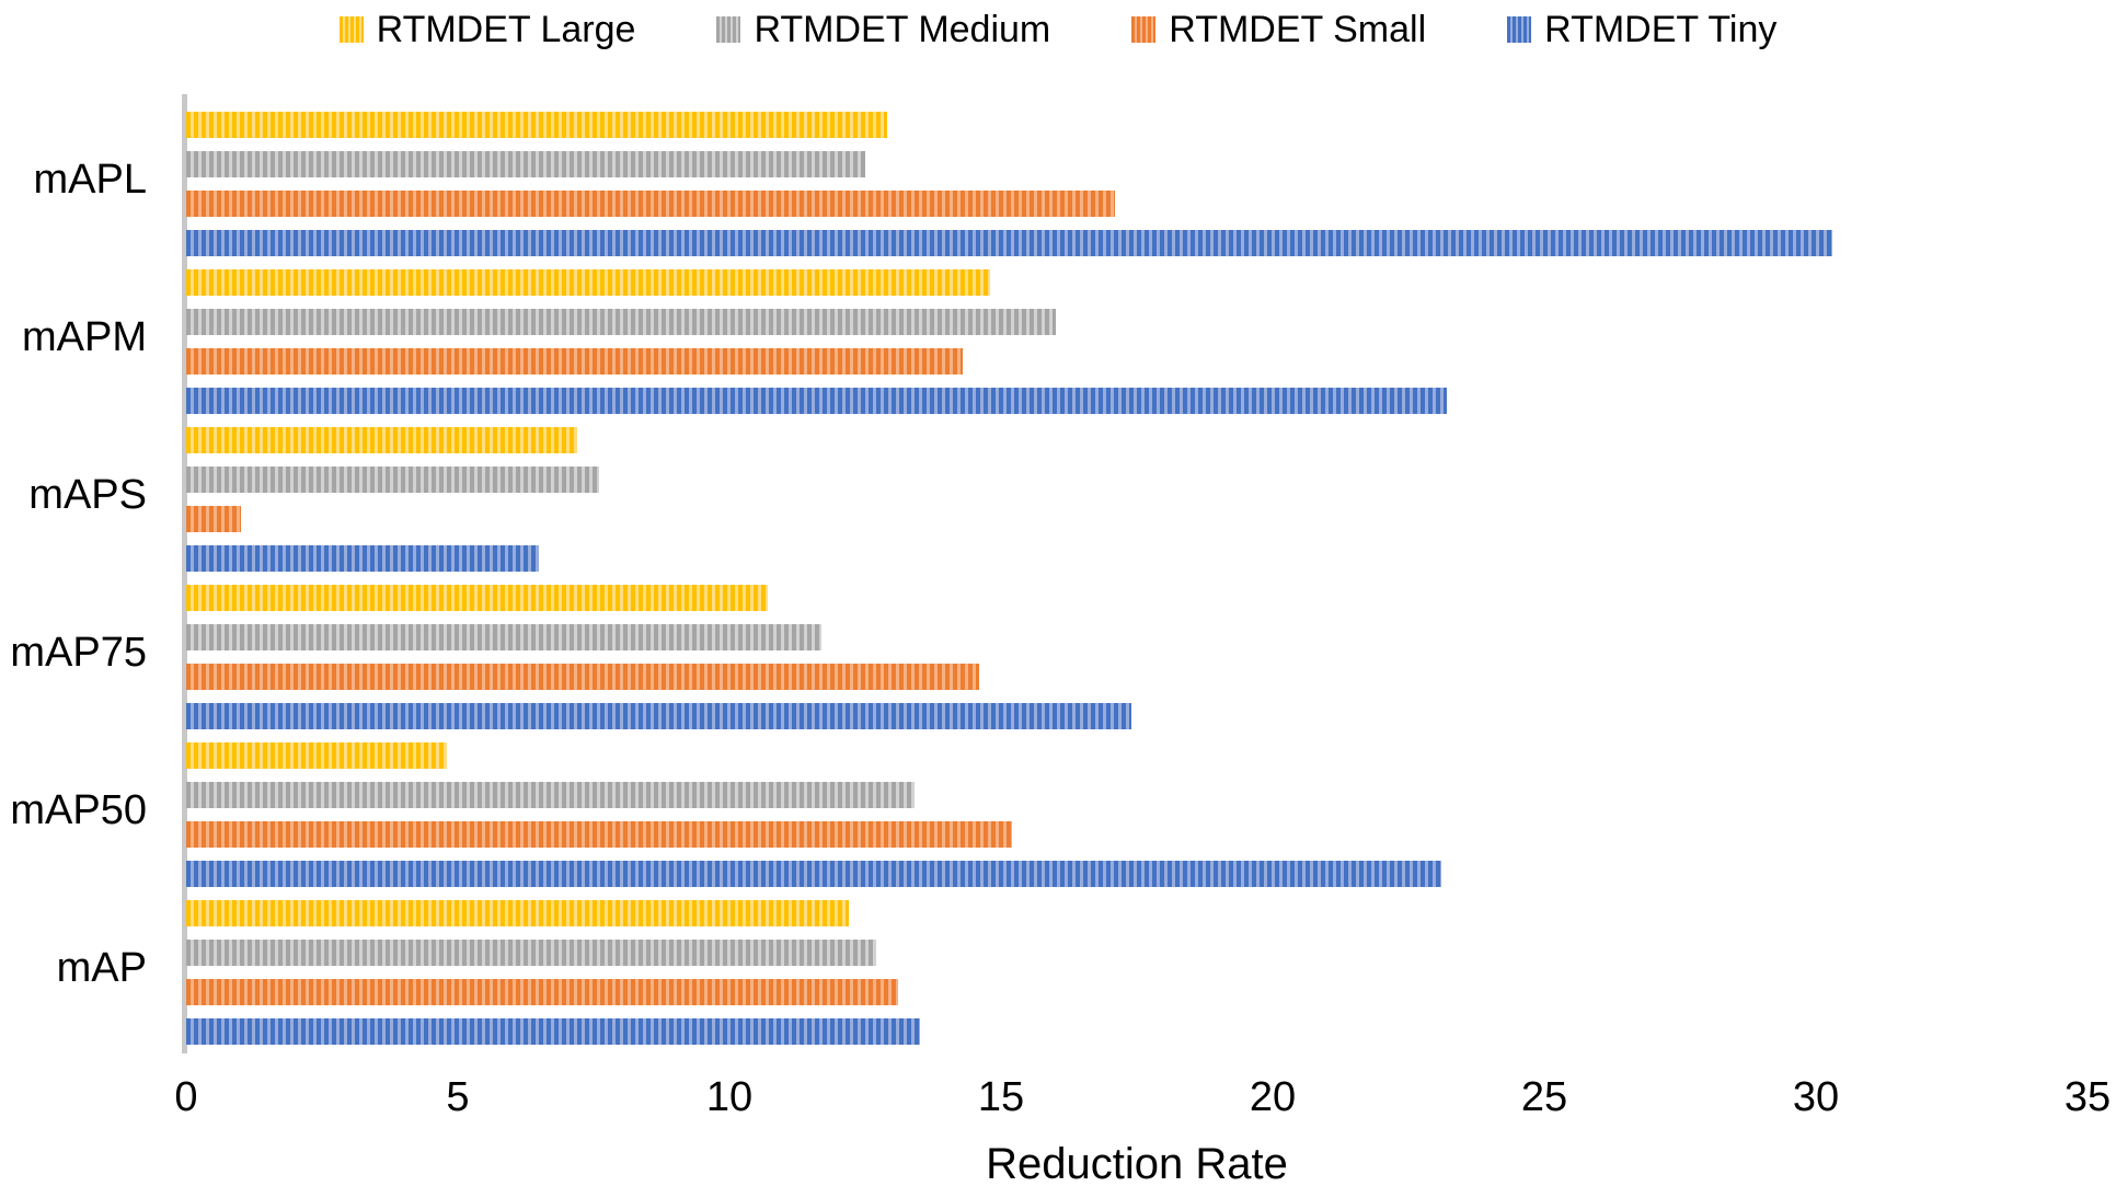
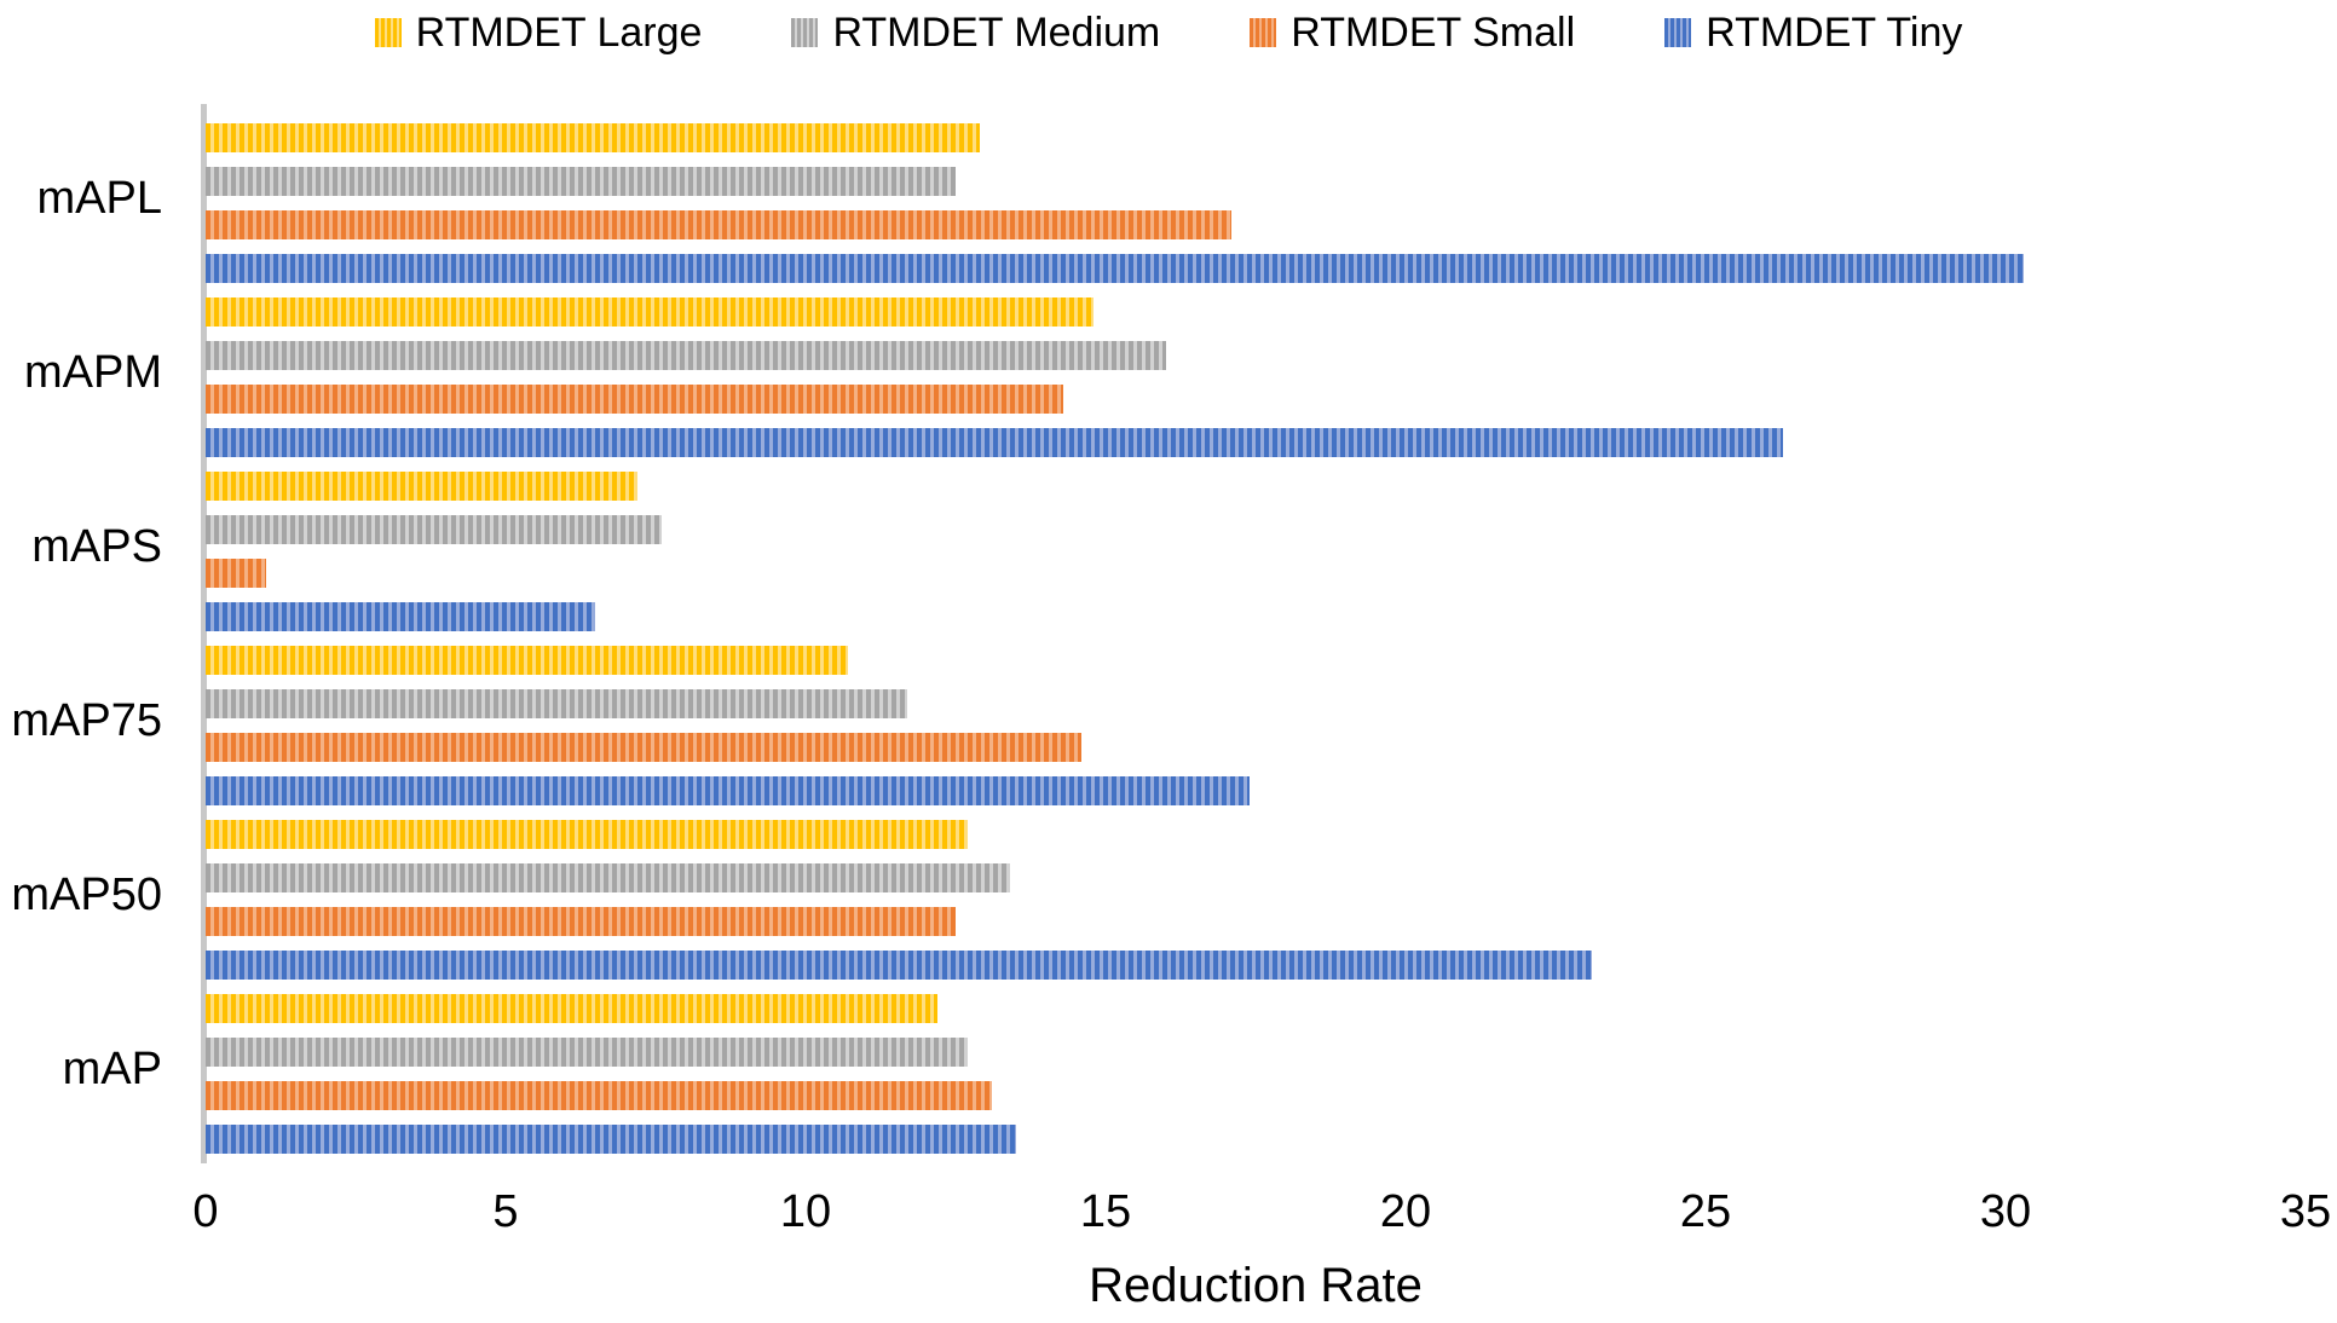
RTMDET Tiny/mAPM: 23.2 -> 26.3
RTMDET Large/mAP50: 4.8 -> 12.7
RTMDET Small/mAP50: 15.2 -> 12.5
